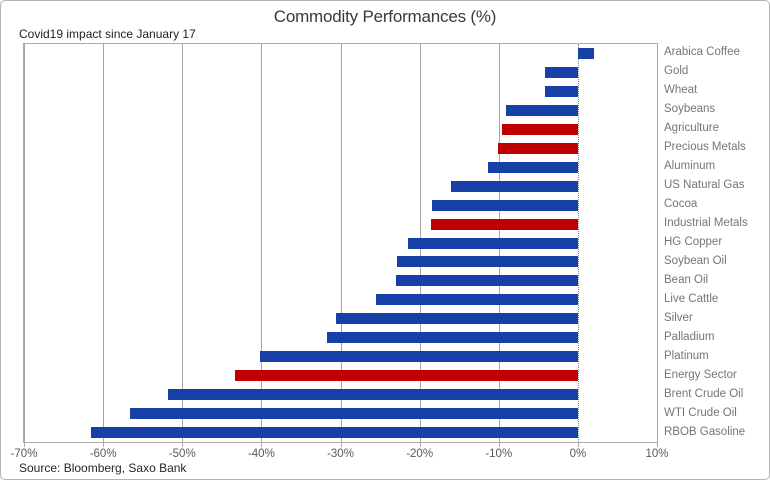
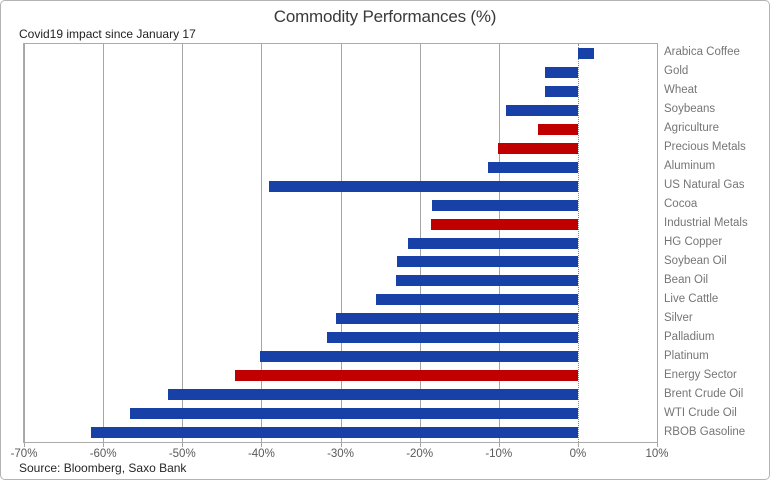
Agriculture: -10% -> -5%
US Natural Gas: -16% -> -39%
